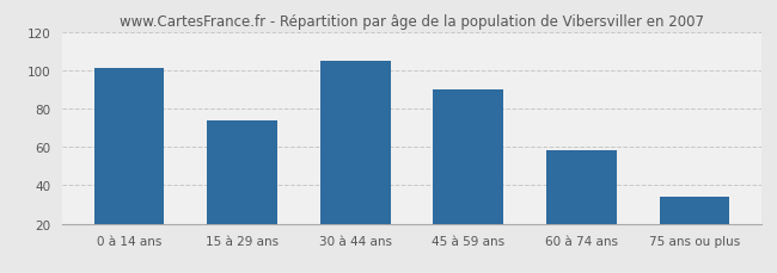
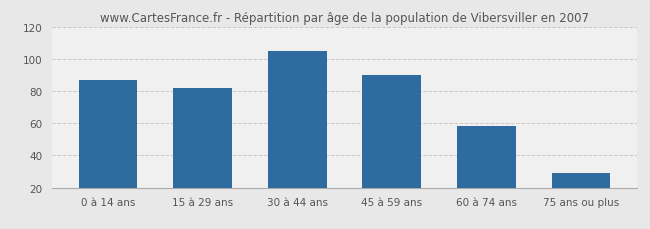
0 à 14 ans: 101 -> 87
15 à 29 ans: 74 -> 82
75 ans ou plus: 34 -> 29
